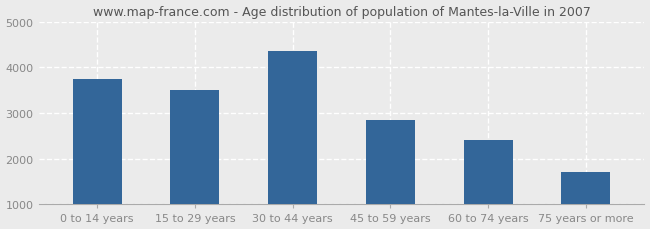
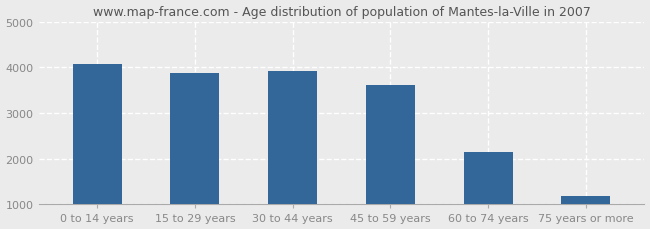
0 to 14 years: 3750 -> 4060
15 to 29 years: 3500 -> 3880
30 to 44 years: 4350 -> 3910
45 to 59 years: 2850 -> 3610
60 to 74 years: 2400 -> 2140
75 years or more: 1700 -> 1190
